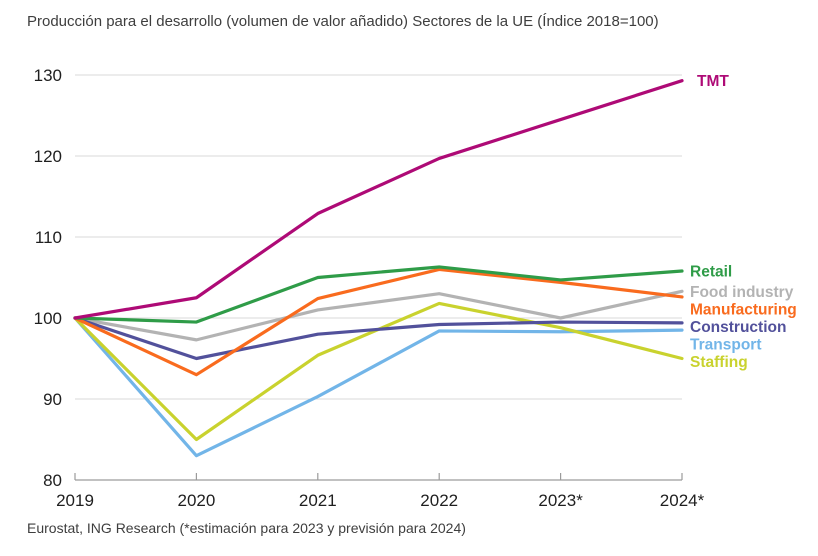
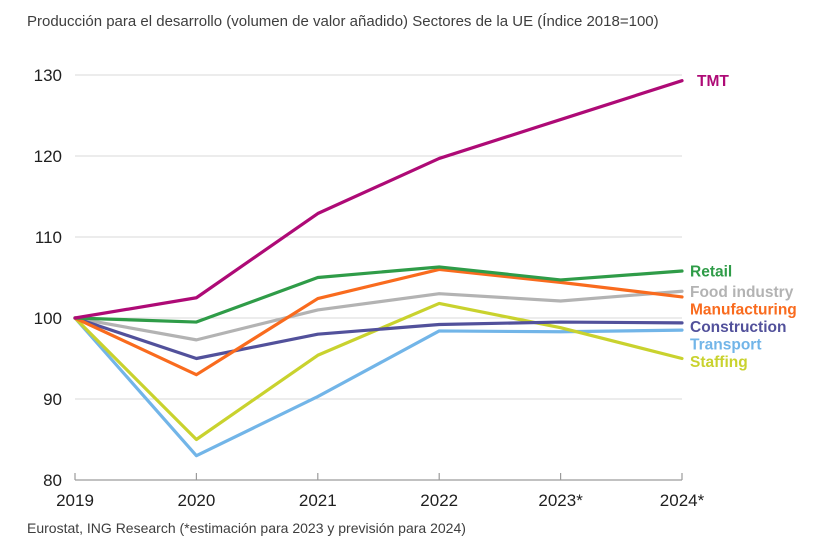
Food industry/2023*: 100 -> 102
